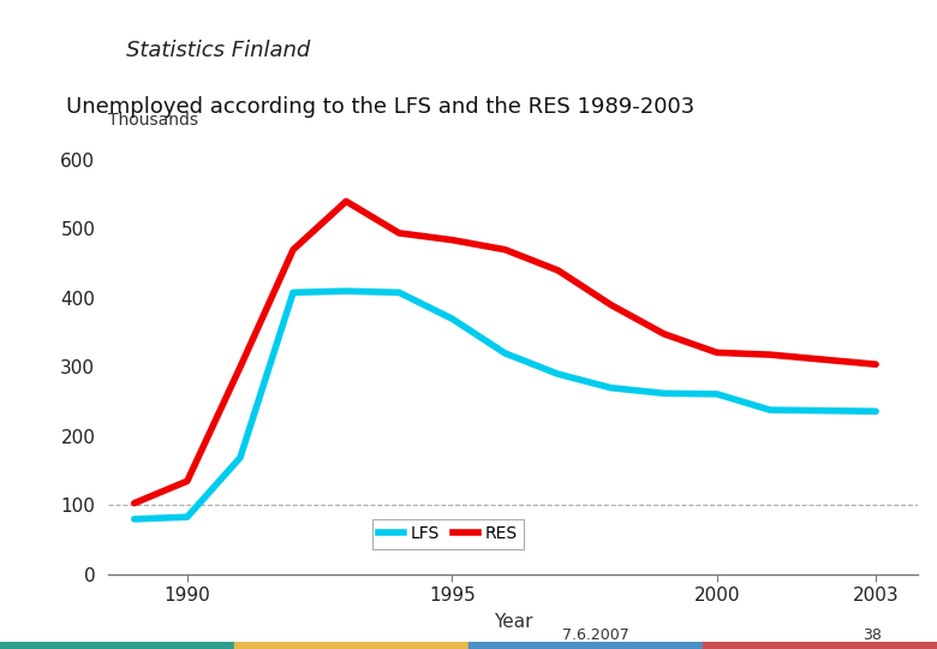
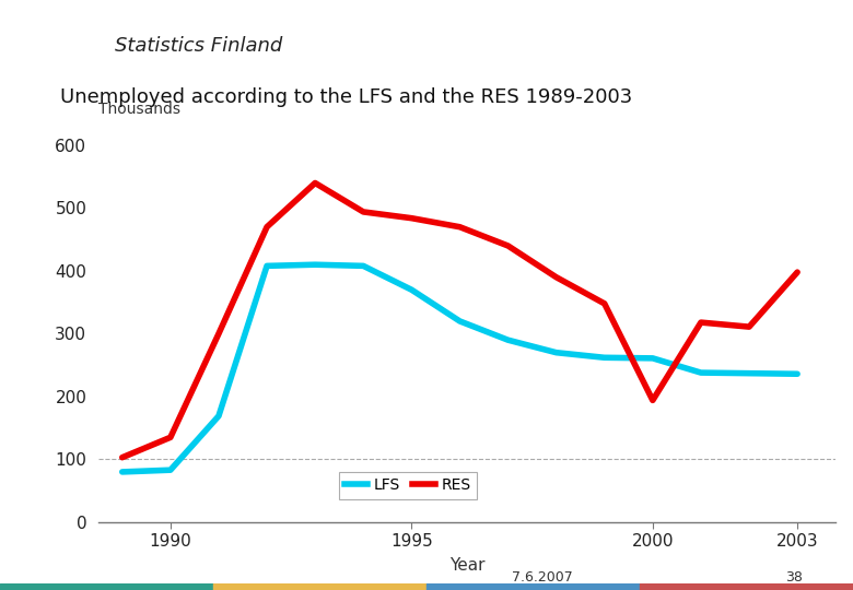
RES/2000: 321 -> 194
RES/2003: 304 -> 398
